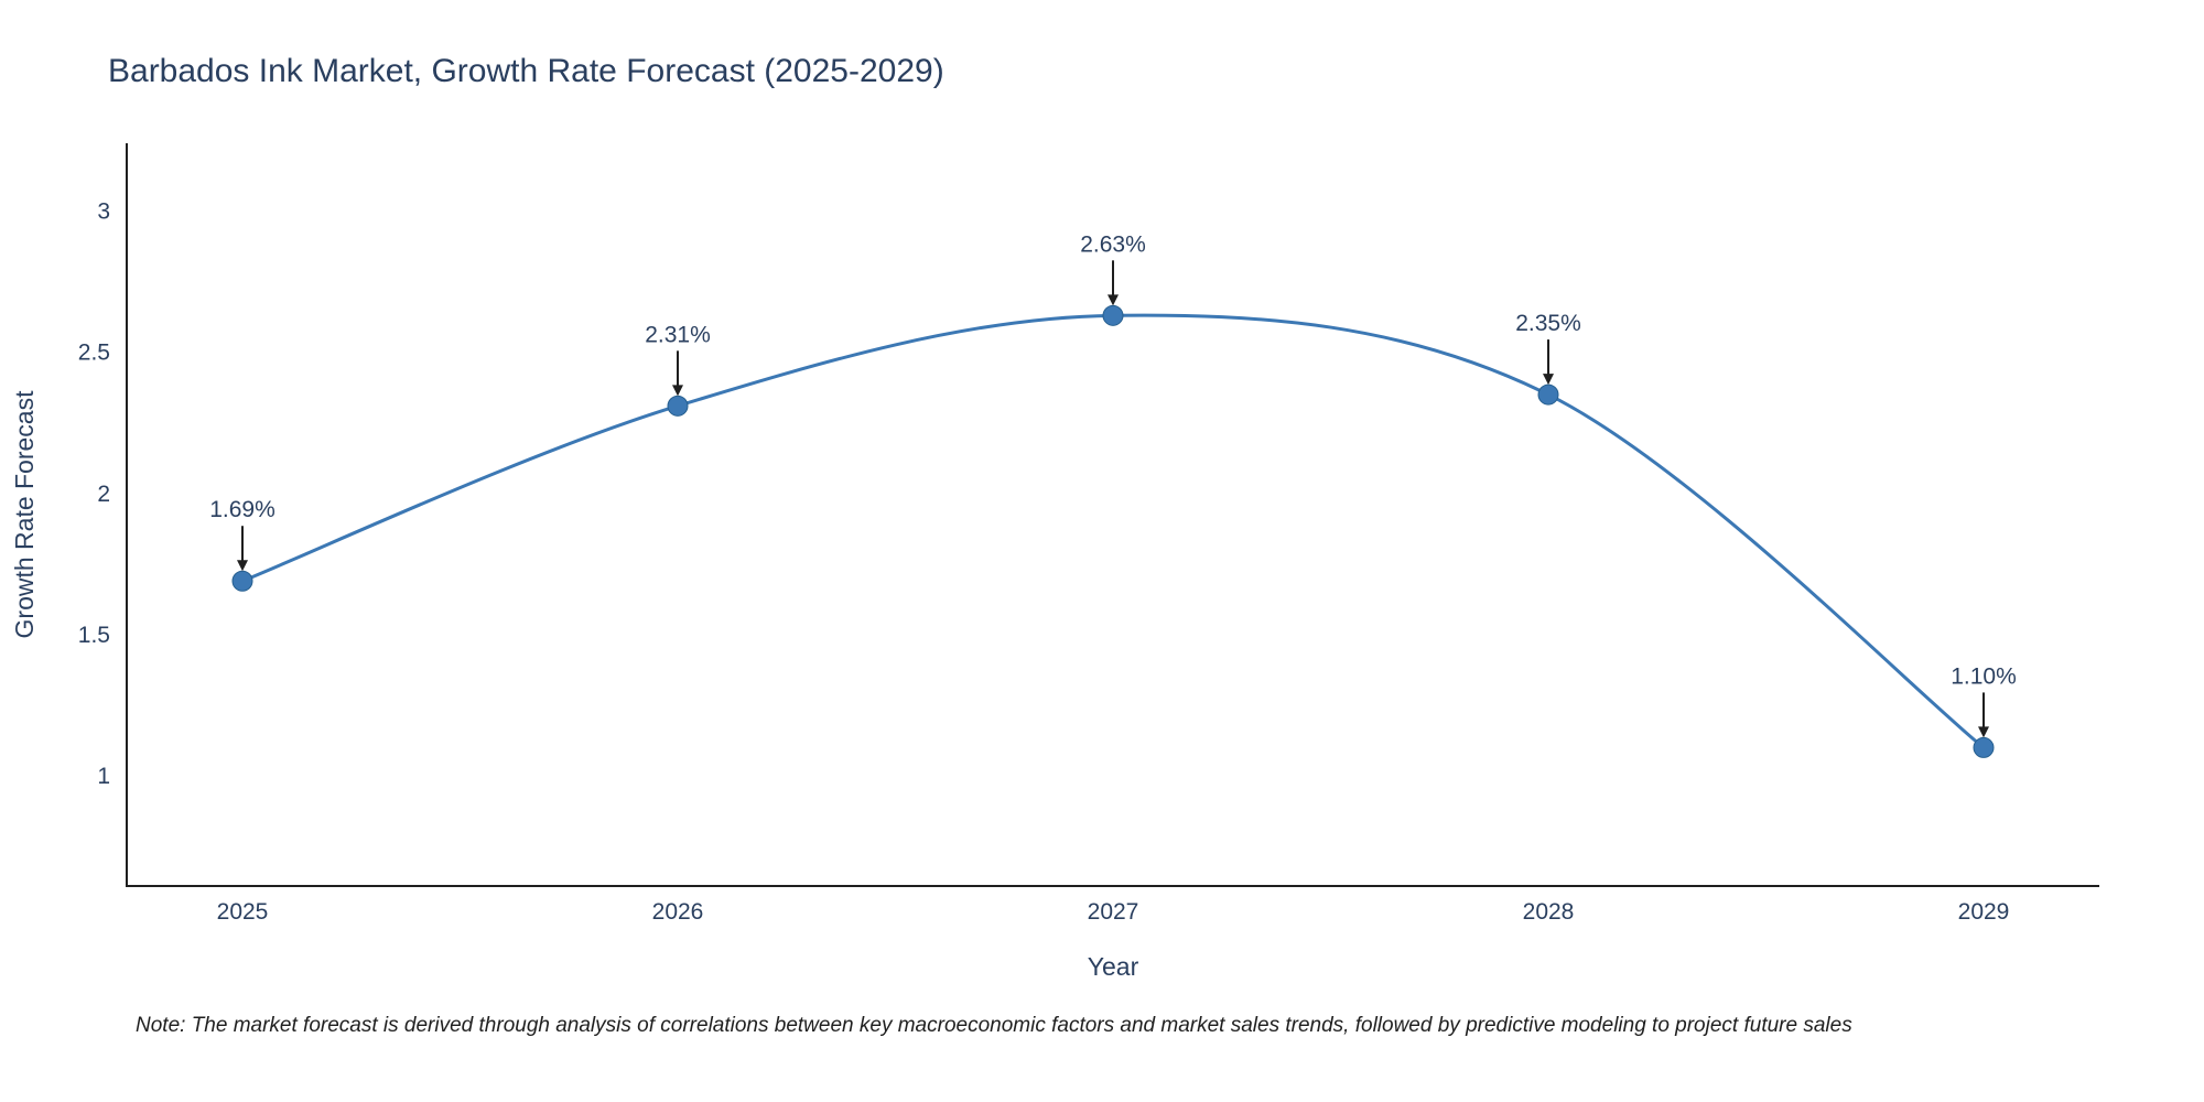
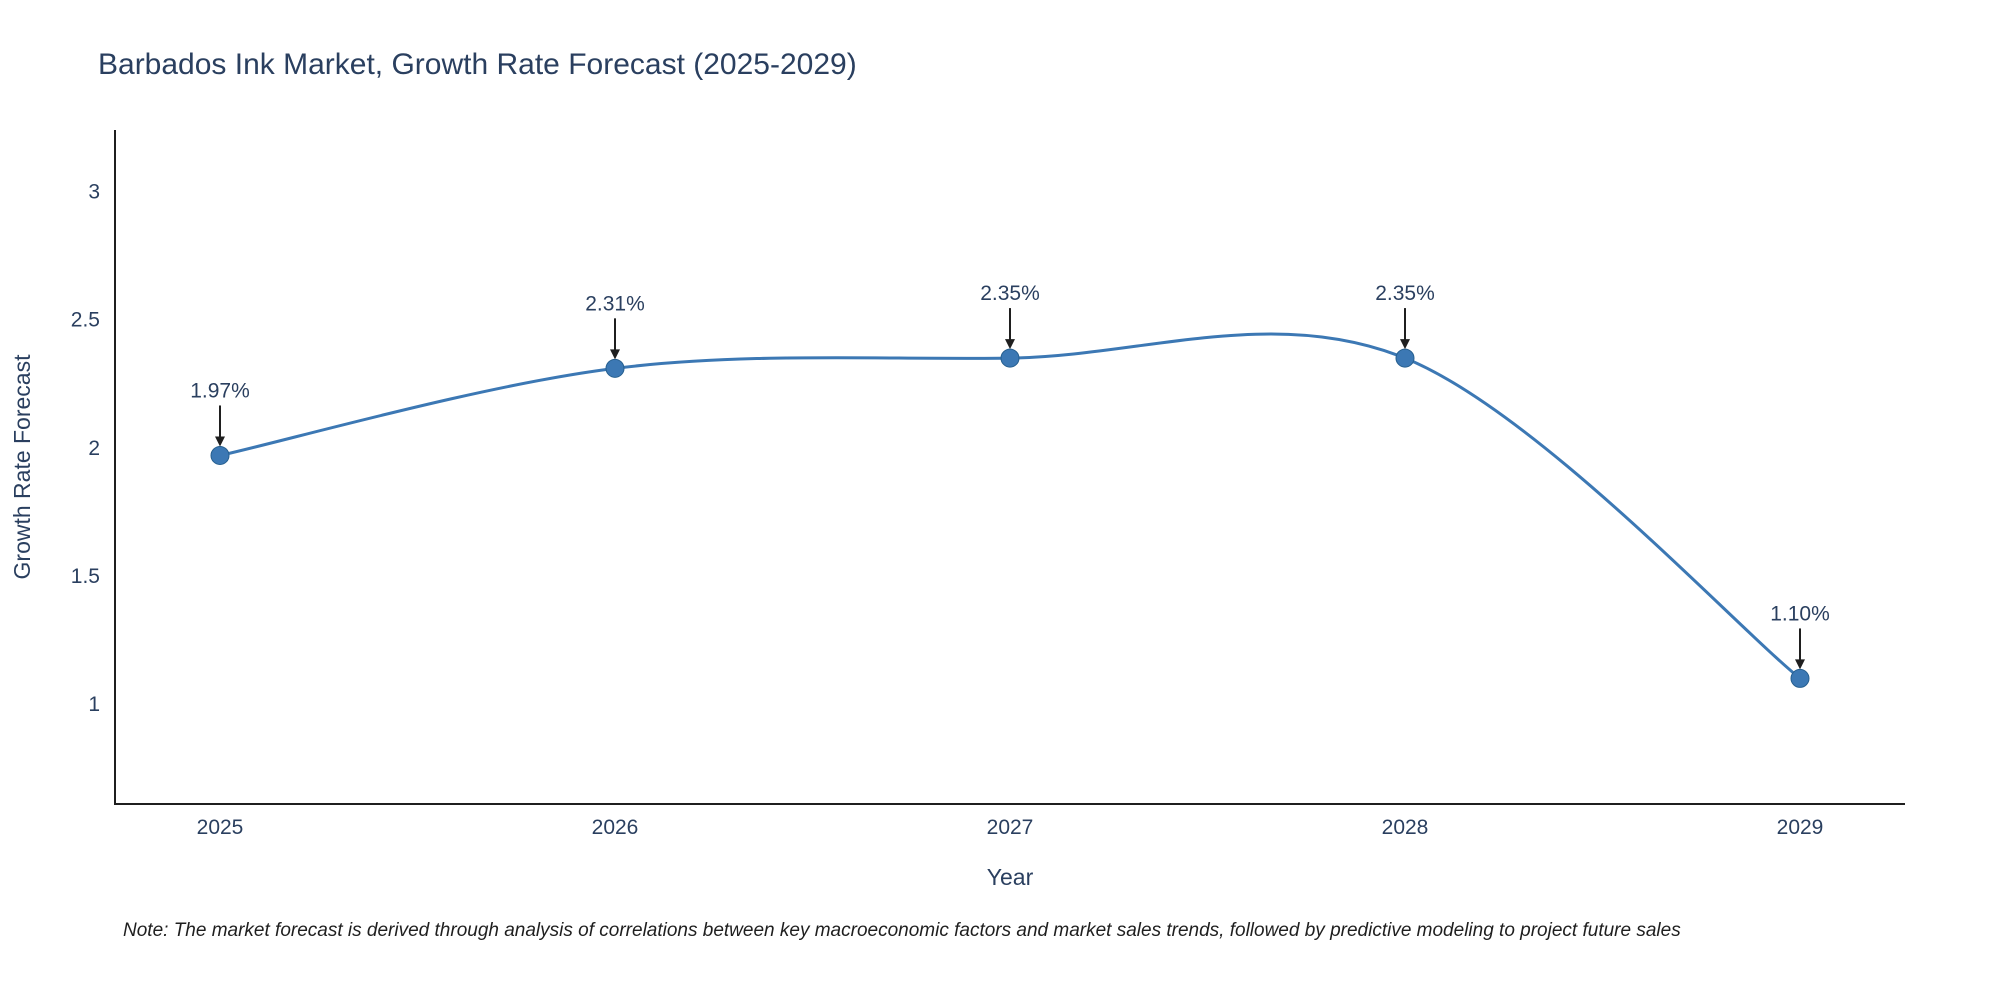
2025: 1.69% -> 1.97%
2027: 2.63% -> 2.35%
